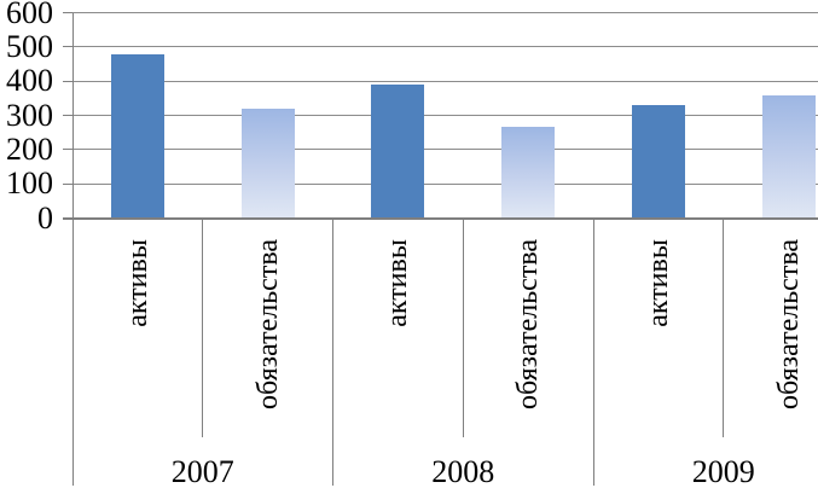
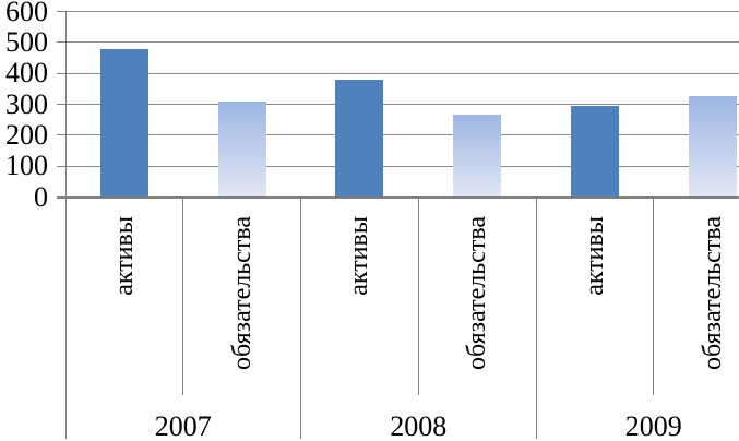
обязательства/2007: 320 -> 310
активы/2008: 390 -> 380
активы/2009: 330 -> 300
обязательства/2009: 360 -> 320
